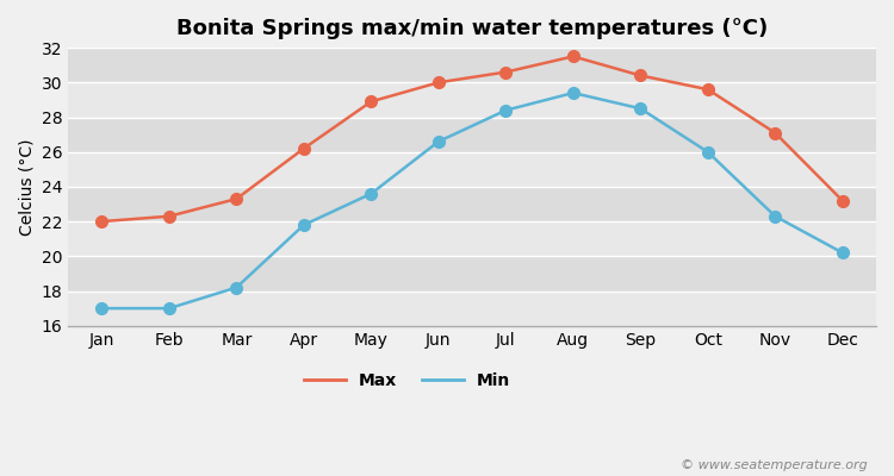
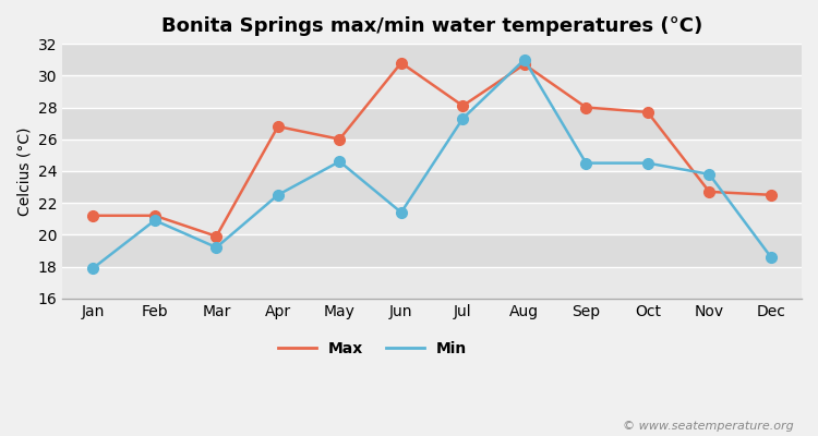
Max/Jan: 22.0 -> 21.2
Min/Jan: 17.0 -> 17.9
Max/Feb: 22.3 -> 21.2
Min/Feb: 17.0 -> 20.9
Max/Mar: 23.3 -> 19.9
Min/Mar: 18.2 -> 19.2
Max/Apr: 26.2 -> 26.8
Min/Apr: 21.8 -> 22.5
Max/May: 28.9 -> 26.0
Min/May: 23.6 -> 24.6
Max/Jun: 30.0 -> 30.8
Min/Jun: 26.6 -> 21.4
Max/Jul: 30.6 -> 28.1
Min/Jul: 28.4 -> 27.3
Max/Aug: 31.5 -> 30.7
Min/Aug: 29.4 -> 31.0
Max/Sep: 30.4 -> 28.0
Min/Sep: 28.5 -> 24.5
Max/Oct: 29.6 -> 27.7
Min/Oct: 26.0 -> 24.5
Max/Nov: 27.1 -> 22.7
Min/Nov: 22.3 -> 23.8
Max/Dec: 23.2 -> 22.5
Min/Dec: 20.2 -> 18.6
